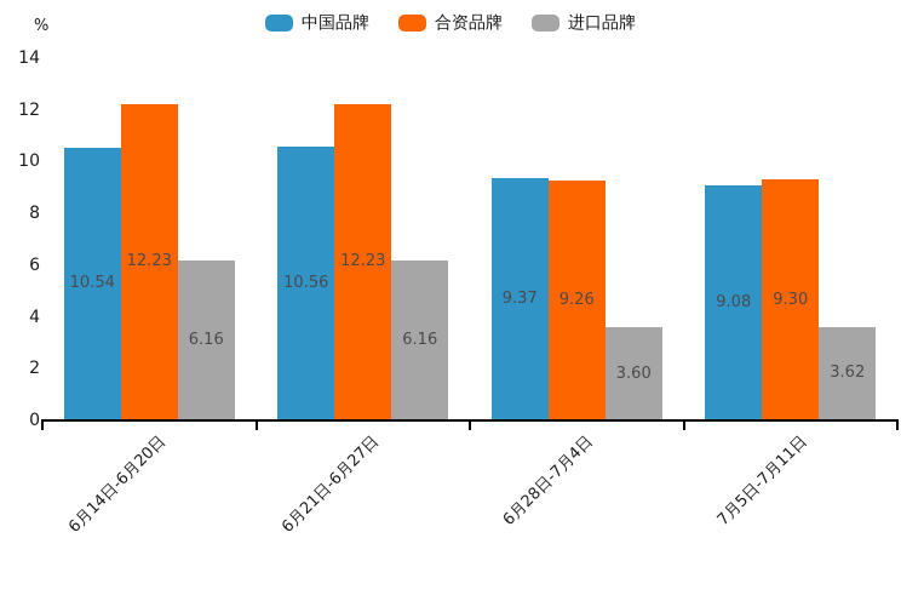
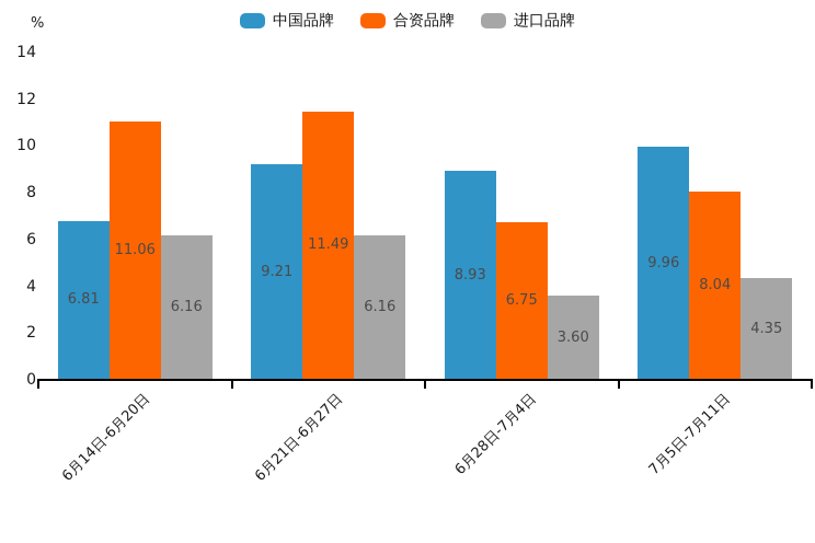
中国品牌/6月14日-6月20日: 10.54 -> 6.81
合资品牌/6月14日-6月20日: 12.23 -> 11.06
中国品牌/6月21日-6月27日: 10.56 -> 9.21
合资品牌/6月21日-6月27日: 12.23 -> 11.49
中国品牌/6月28日-7月4日: 9.37 -> 8.93
合资品牌/6月28日-7月4日: 9.26 -> 6.75
中国品牌/7月5日-7月11日: 9.08 -> 9.96
合资品牌/7月5日-7月11日: 9.30 -> 8.04
进口品牌/7月5日-7月11日: 3.62 -> 4.35
